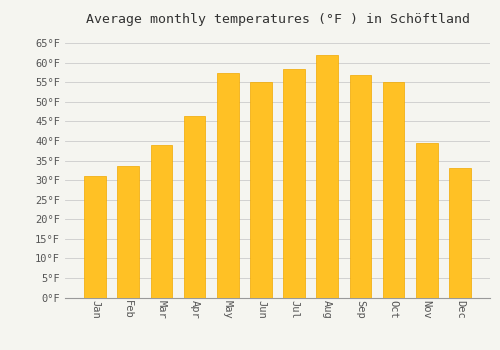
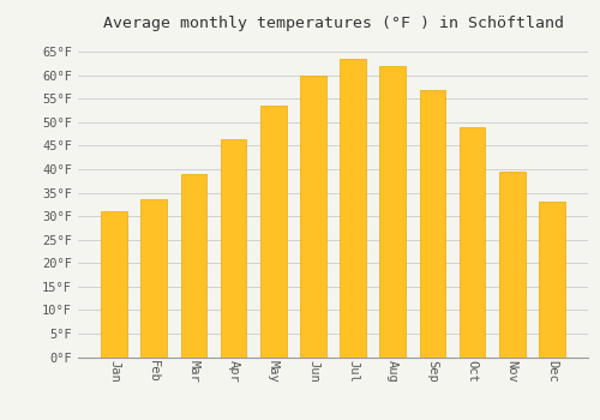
May: 57.5°F -> 53.5°F
Jun: 55.0°F -> 60.0°F
Jul: 58.5°F -> 63.5°F
Oct: 55.0°F -> 49.0°F
